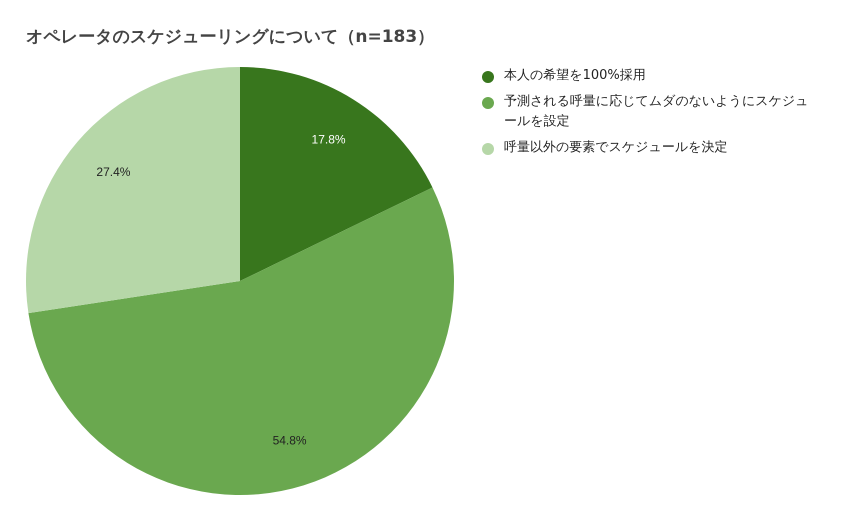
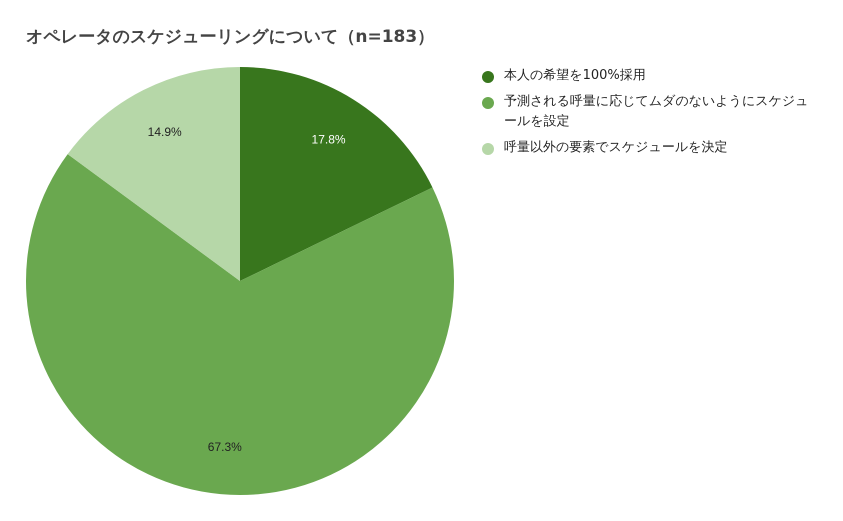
予測される呼量に応じてムダのないようにスケジュールを設定: 54.8% -> 67.3%
呼量以外の要素でスケジュールを決定: 27.4% -> 14.9%
